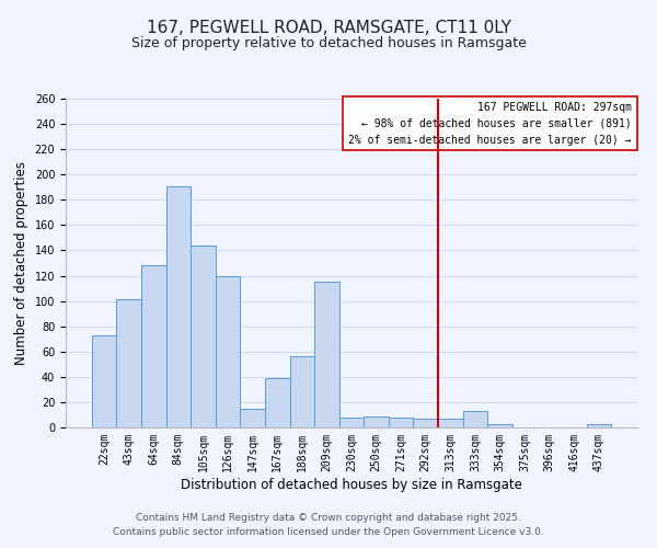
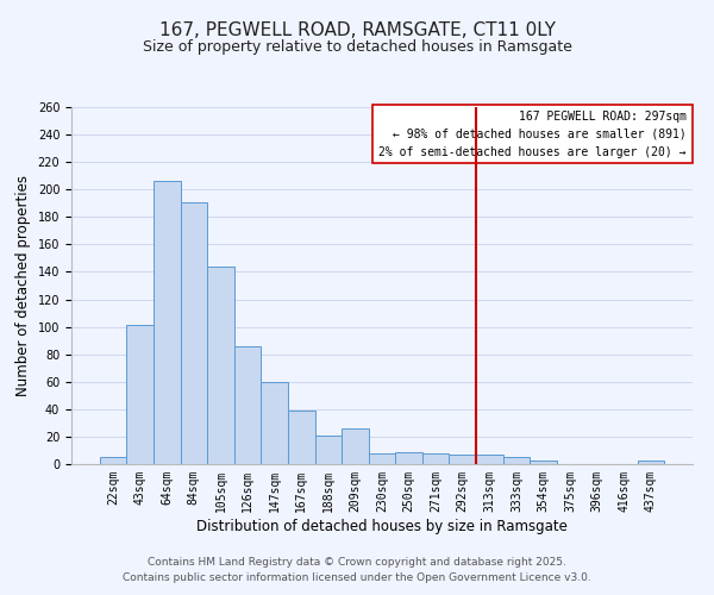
22sqm: 73 -> 5
64sqm: 128 -> 206
126sqm: 120 -> 86
147sqm: 15 -> 60
188sqm: 56 -> 21
209sqm: 115 -> 26
333sqm: 13 -> 5
